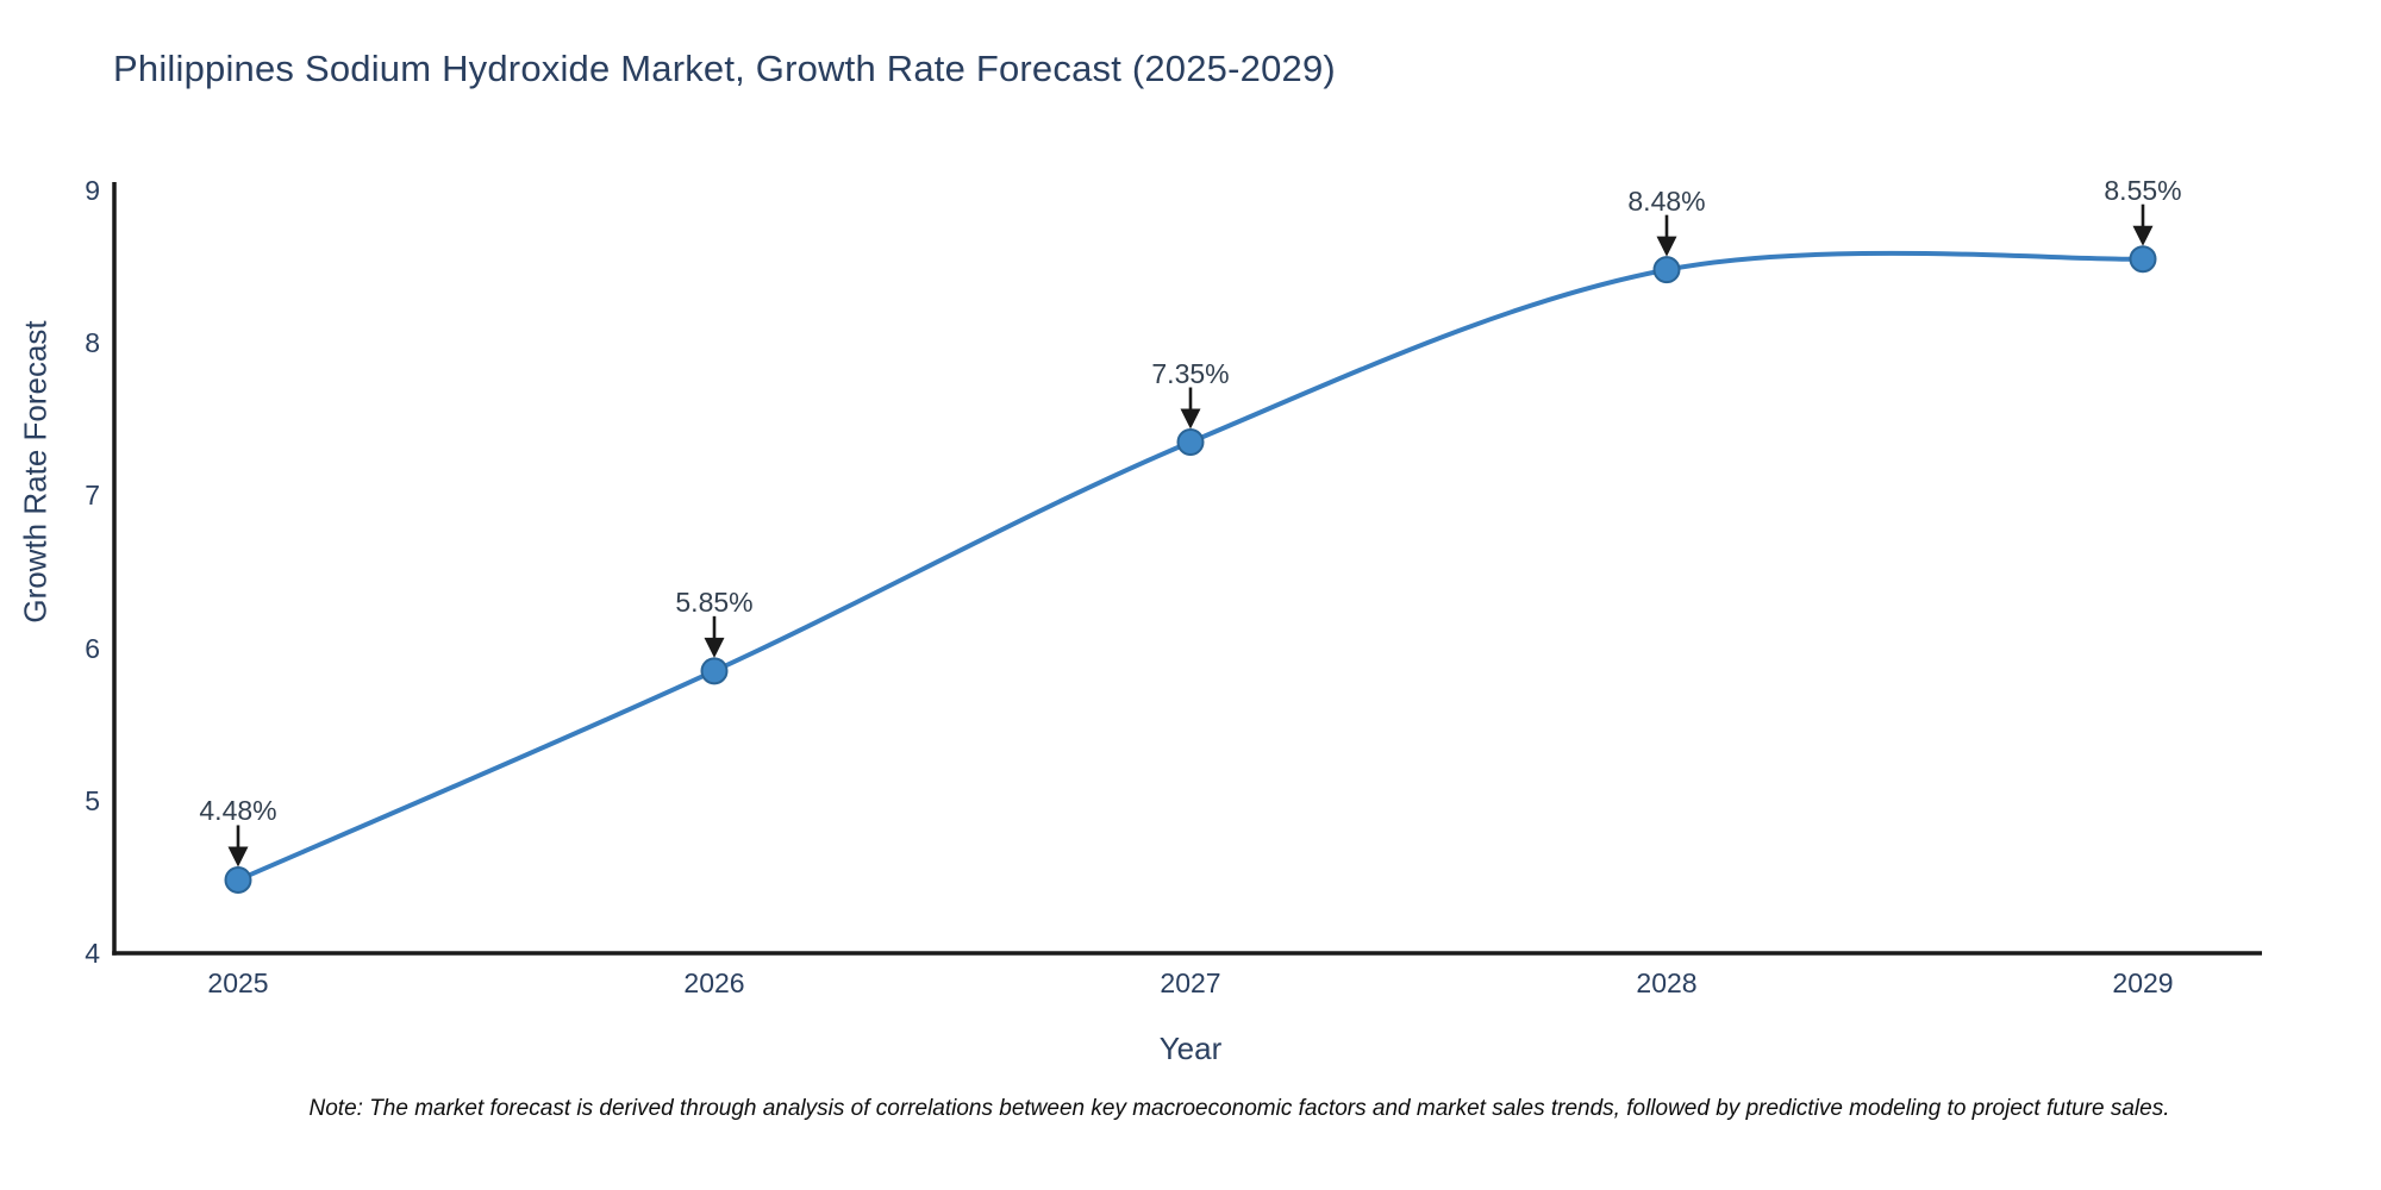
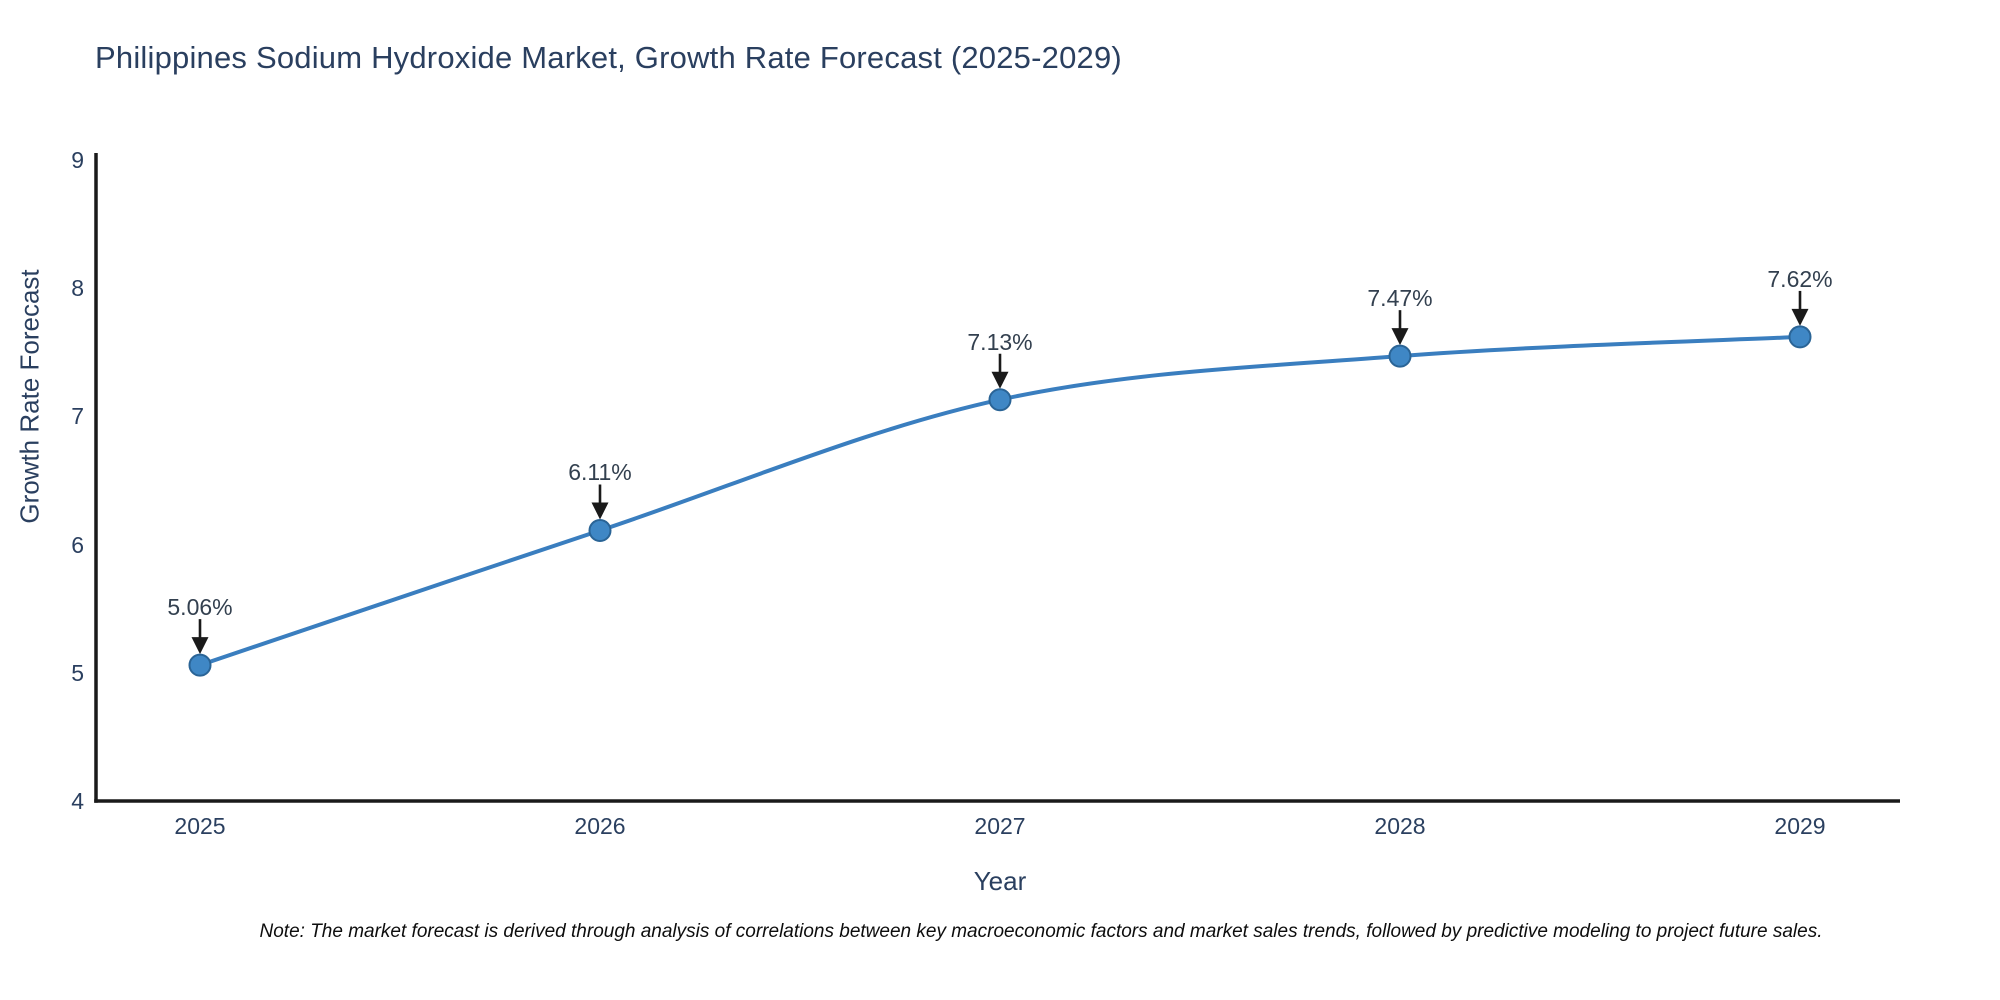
2025: 4.48% -> 5.06%
2026: 5.85% -> 6.11%
2027: 7.35% -> 7.13%
2028: 8.48% -> 7.47%
2029: 8.55% -> 7.62%
